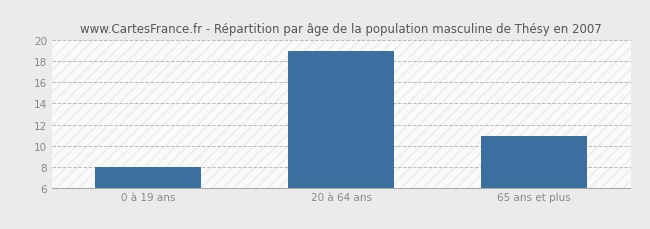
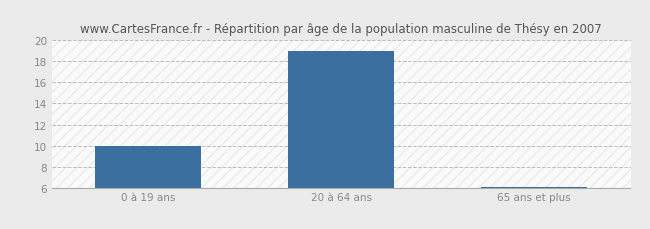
0 à 19 ans: 8.0 -> 10.0
65 ans et plus: 10.9 -> 6.0
